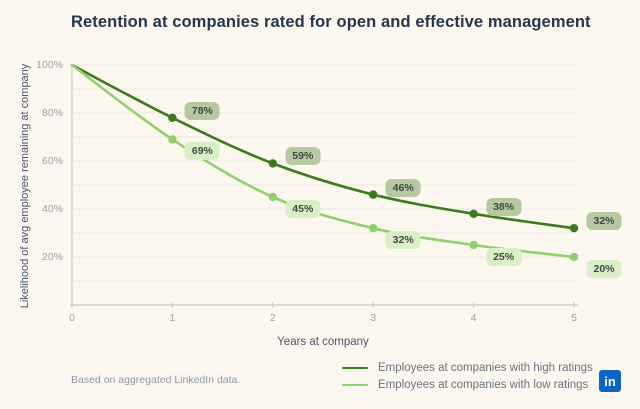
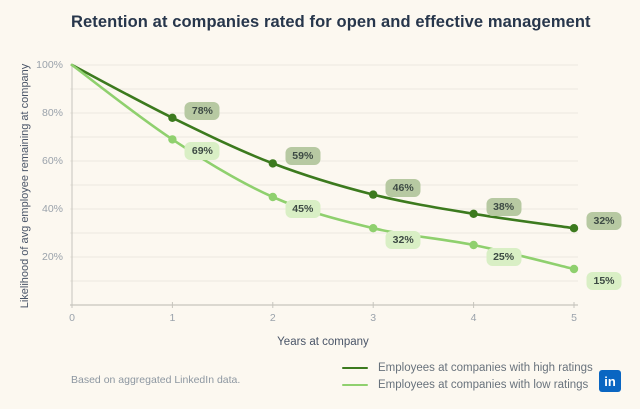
Employees at companies with low ratings/5: 20% -> 15%
